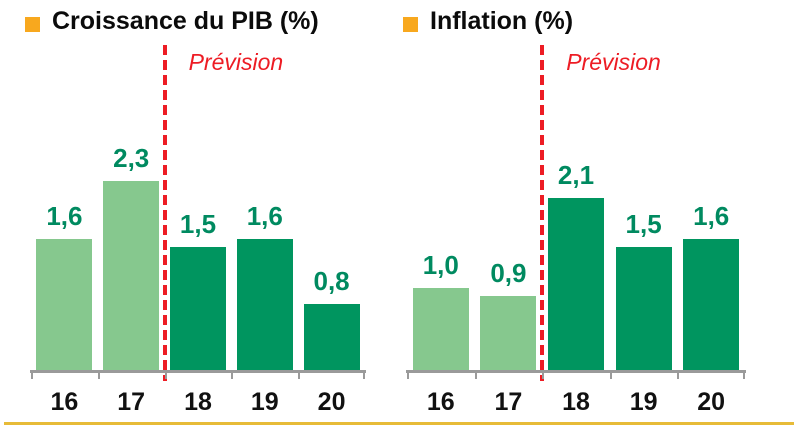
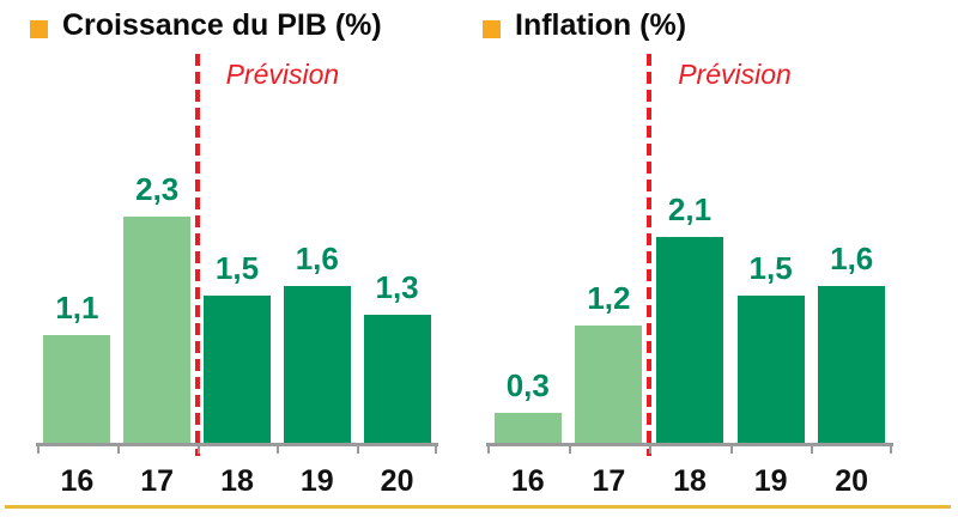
Croissance du PIB (%)/16: 1,6 -> 1,1
Croissance du PIB (%)/20: 0,8 -> 1,3
Inflation (%)/16: 1,0 -> 0,3
Inflation (%)/17: 0,9 -> 1,2
